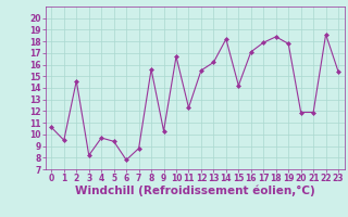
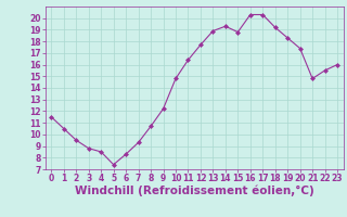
0: 10.6 -> 11.5
1: 9.5 -> 10.5
2: 14.6 -> 9.5
3: 8.2 -> 8.8
4: 9.7 -> 8.5
5: 9.4 -> 7.4
6: 7.8 -> 8.3
7: 8.8 -> 9.3
8: 15.6 -> 10.7
9: 10.3 -> 12.2
10: 16.7 -> 14.8
11: 12.3 -> 16.4
12: 15.5 -> 17.7
13: 16.2 -> 18.9
14: 18.2 -> 19.3
15: 14.2 -> 18.8
16: 17.1 -> 20.3
17: 17.9 -> 20.3
18: 18.4 -> 19.2
19: 17.8 -> 18.3
20: 11.9 -> 17.4
21: 11.9 -> 14.8
22: 18.6 -> 15.5
23: 15.4 -> 16.0
